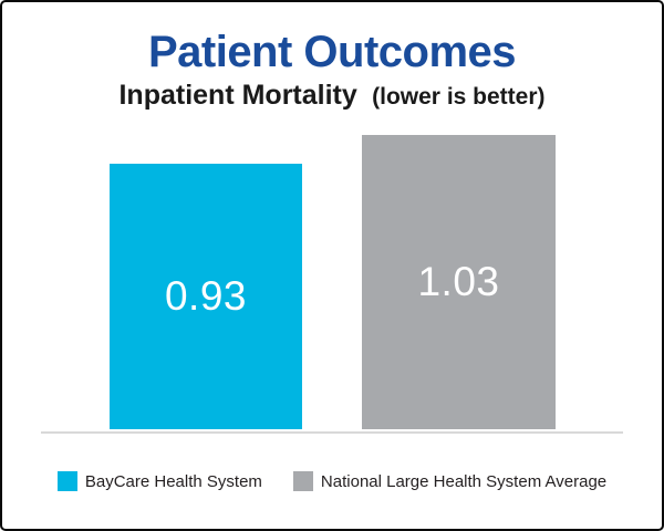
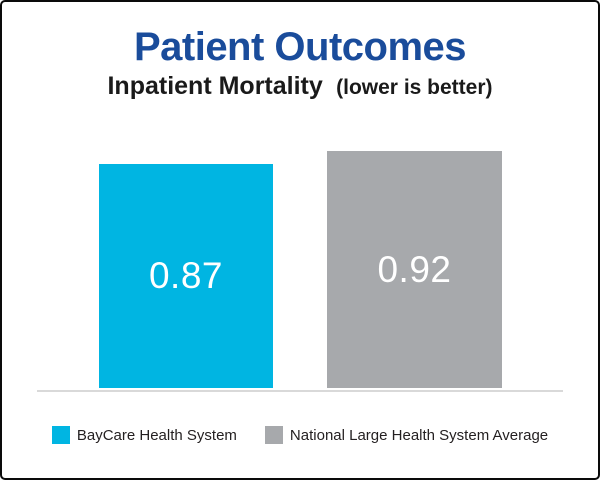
BayCare Health System: 0.93 -> 0.87
National Large Health System Average: 1.03 -> 0.92
